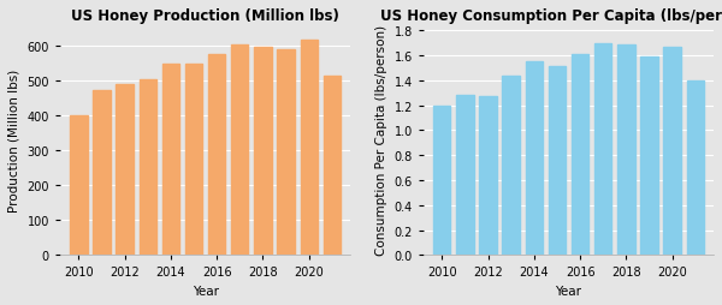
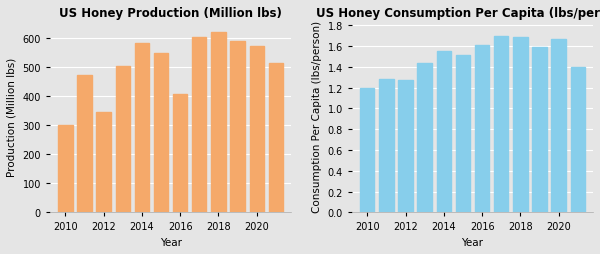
US Honey Production (Million lbs)/2010: 400 -> 300
US Honey Production (Million lbs)/2012: 490 -> 345
US Honey Production (Million lbs)/2014: 548 -> 580
US Honey Production (Million lbs)/2016: 575 -> 405
US Honey Production (Million lbs)/2018: 595 -> 620
US Honey Production (Million lbs)/2020: 617 -> 570
